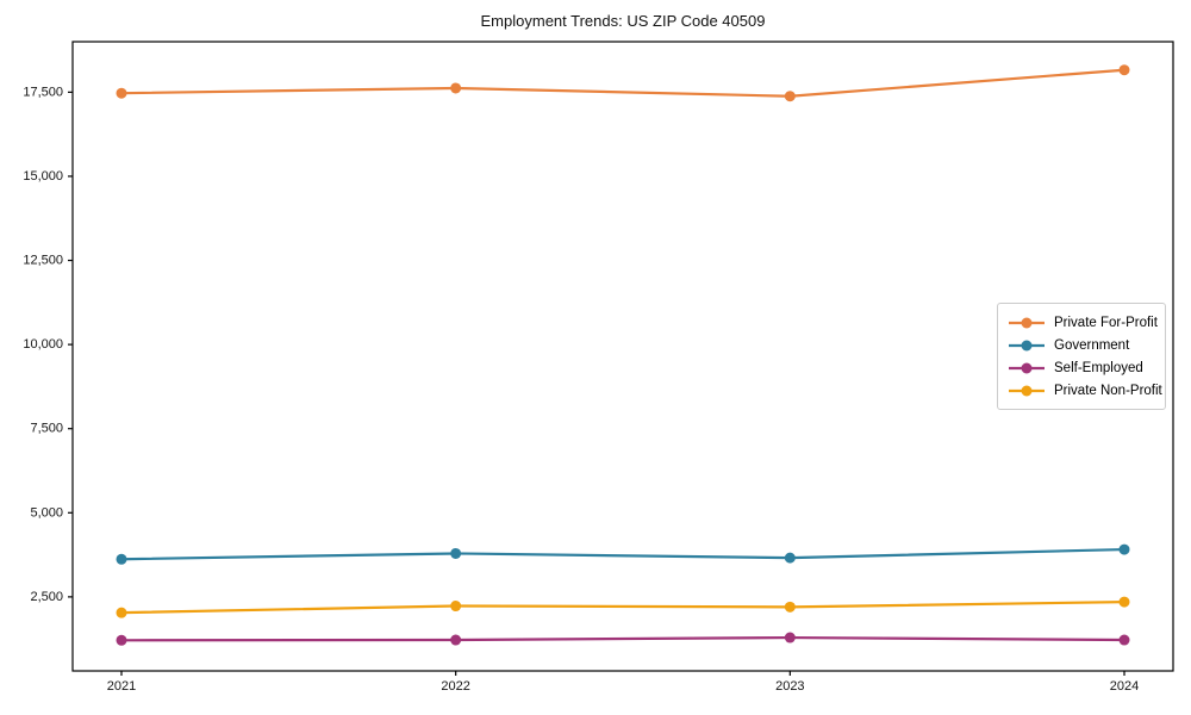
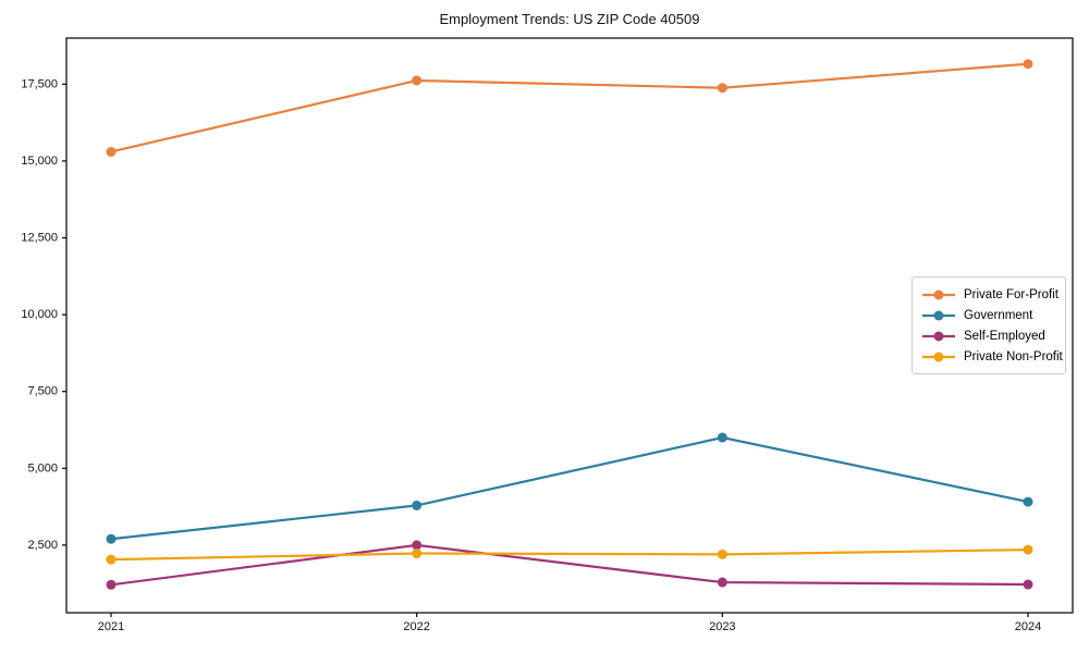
Private For-Profit/2021: 17500 -> 15300
Government/2021: 3600 -> 2700
Self-Employed/2022: 1200 -> 2500
Government/2023: 3700 -> 6000
